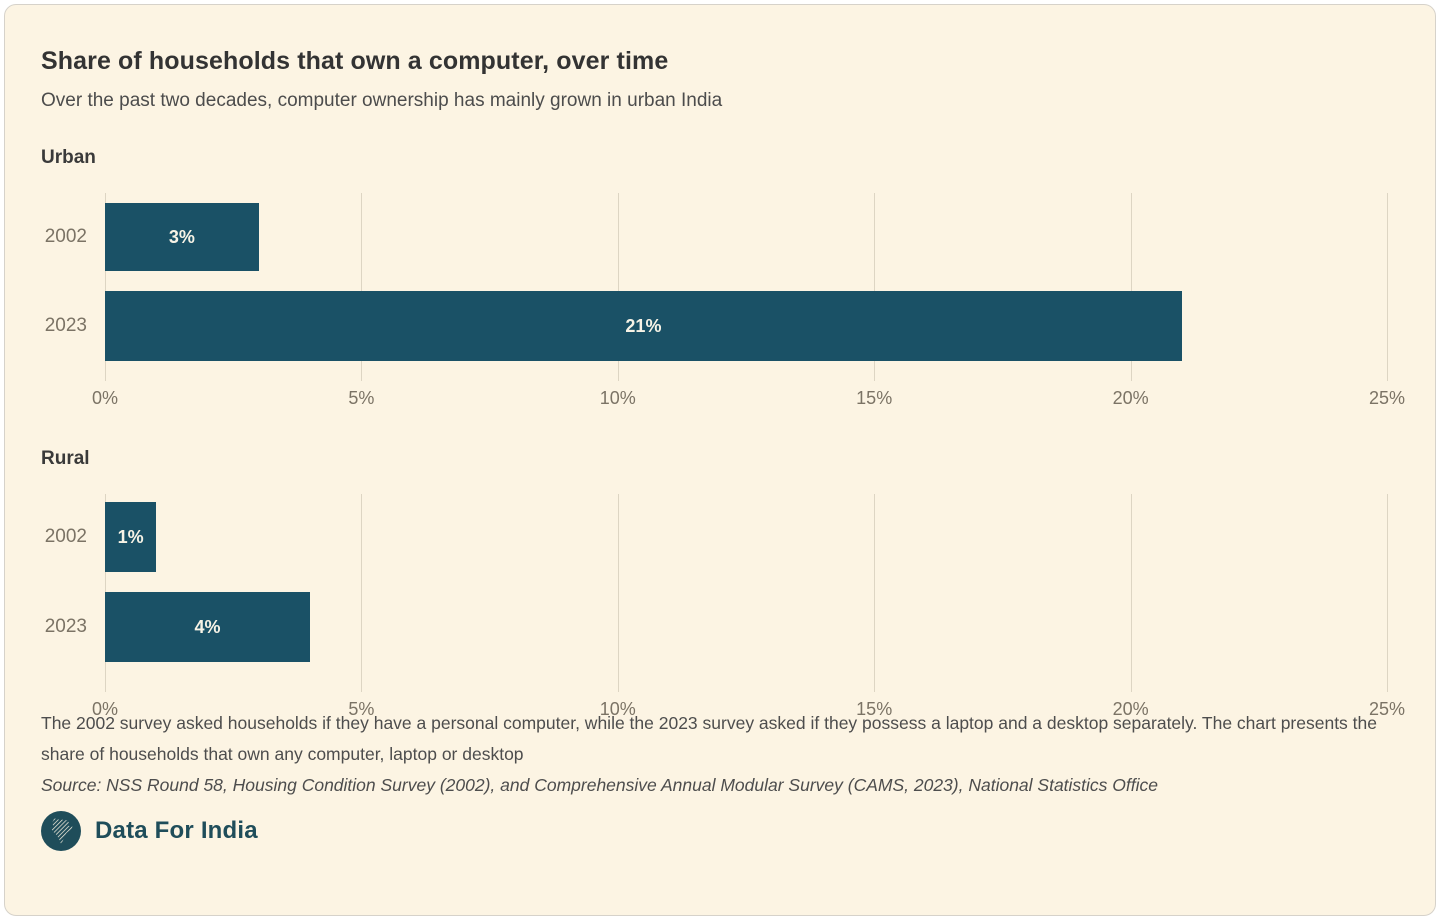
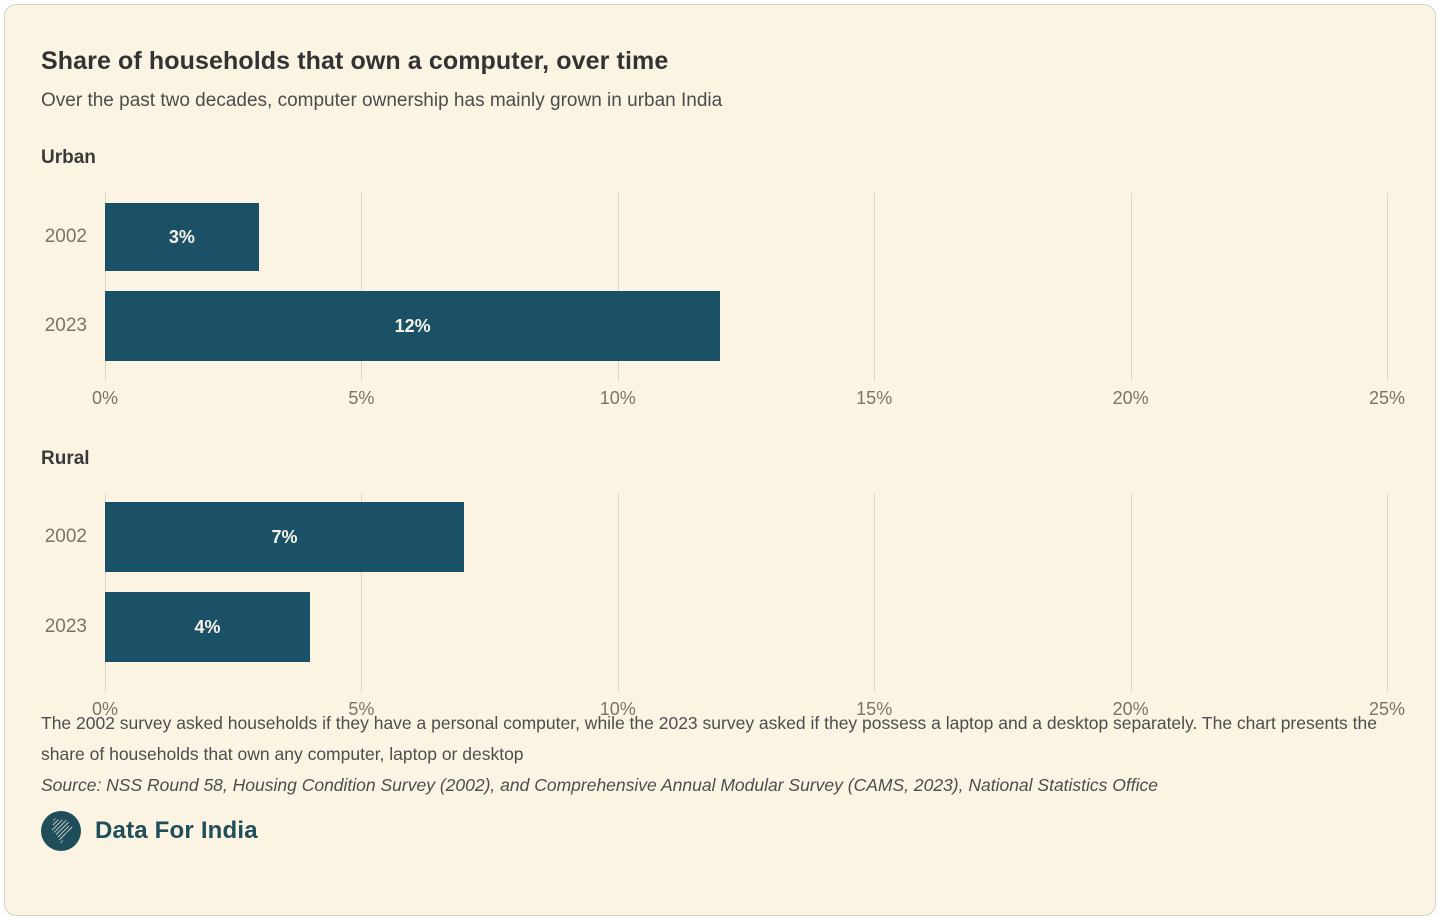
Urban/2023: 21% -> 12%
Rural/2002: 1% -> 7%
